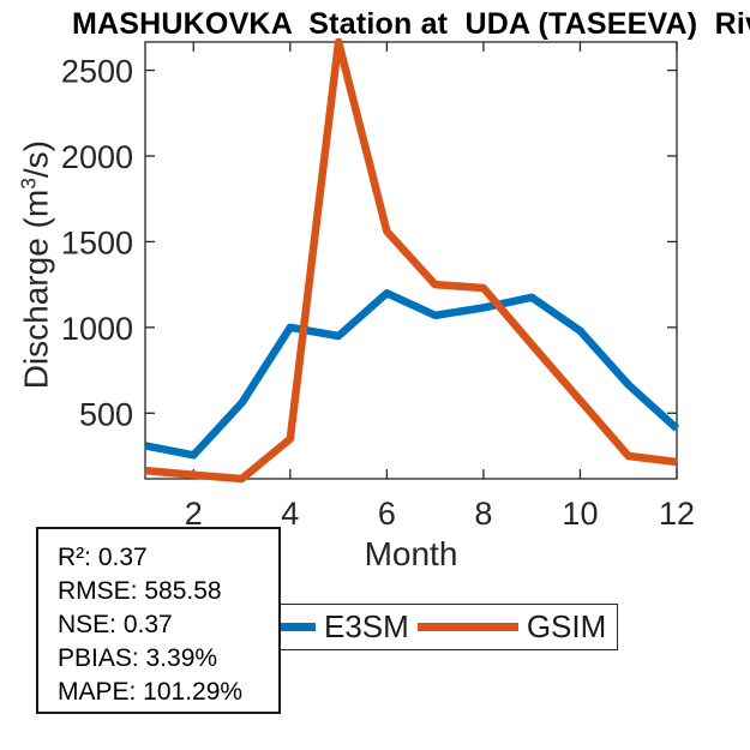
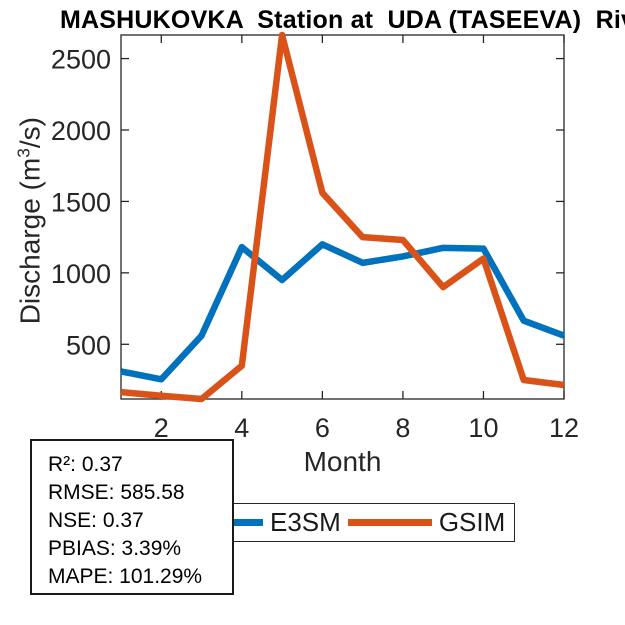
E3SM/4: 1000 -> 1180
E3SM/10: 980 -> 1170
GSIM/10: 580 -> 1100
E3SM/12: 410 -> 560
